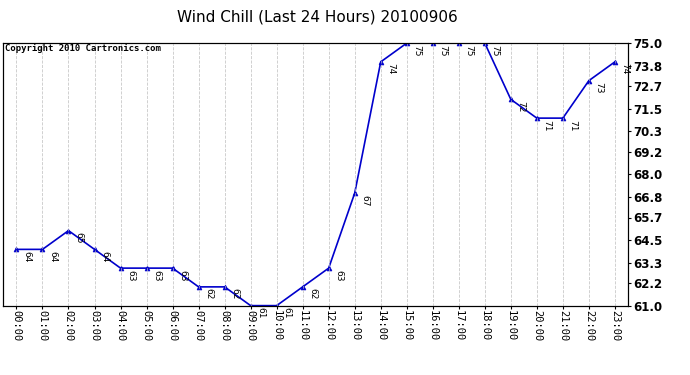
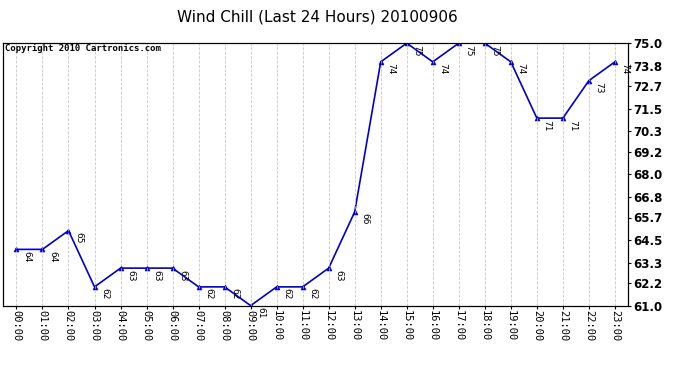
03:00: 64 -> 62
10:00: 61 -> 62
13:00: 67 -> 66
16:00: 75 -> 74
19:00: 72 -> 74
